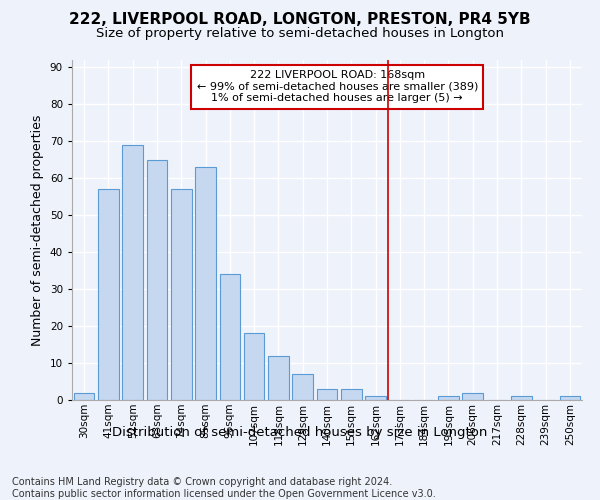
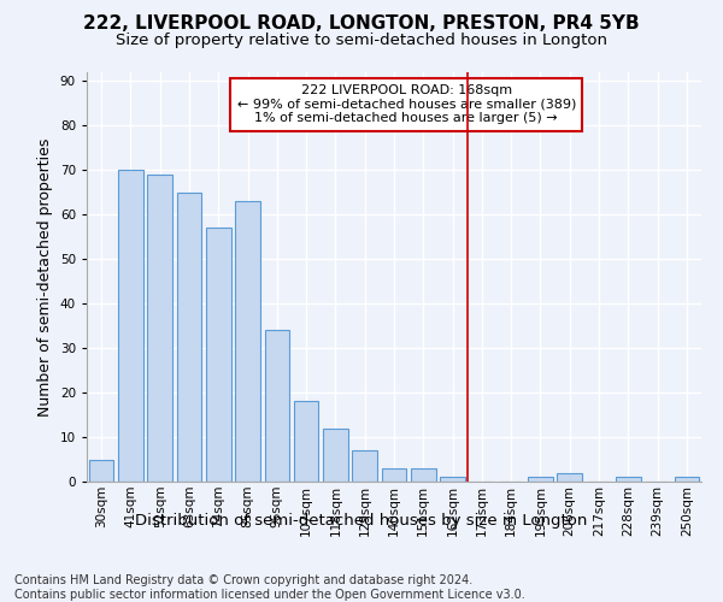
30sqm: 2 -> 5
41sqm: 57 -> 70
